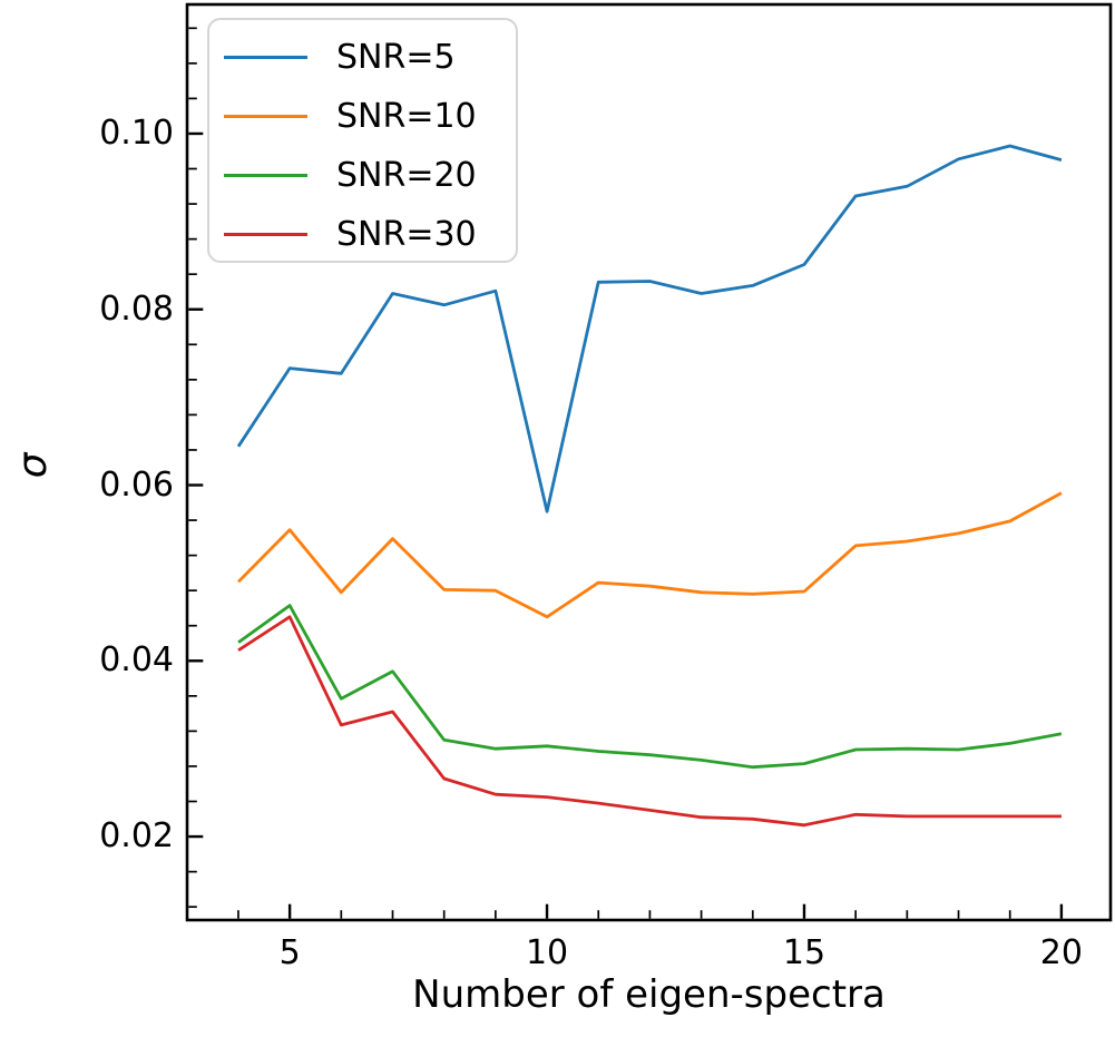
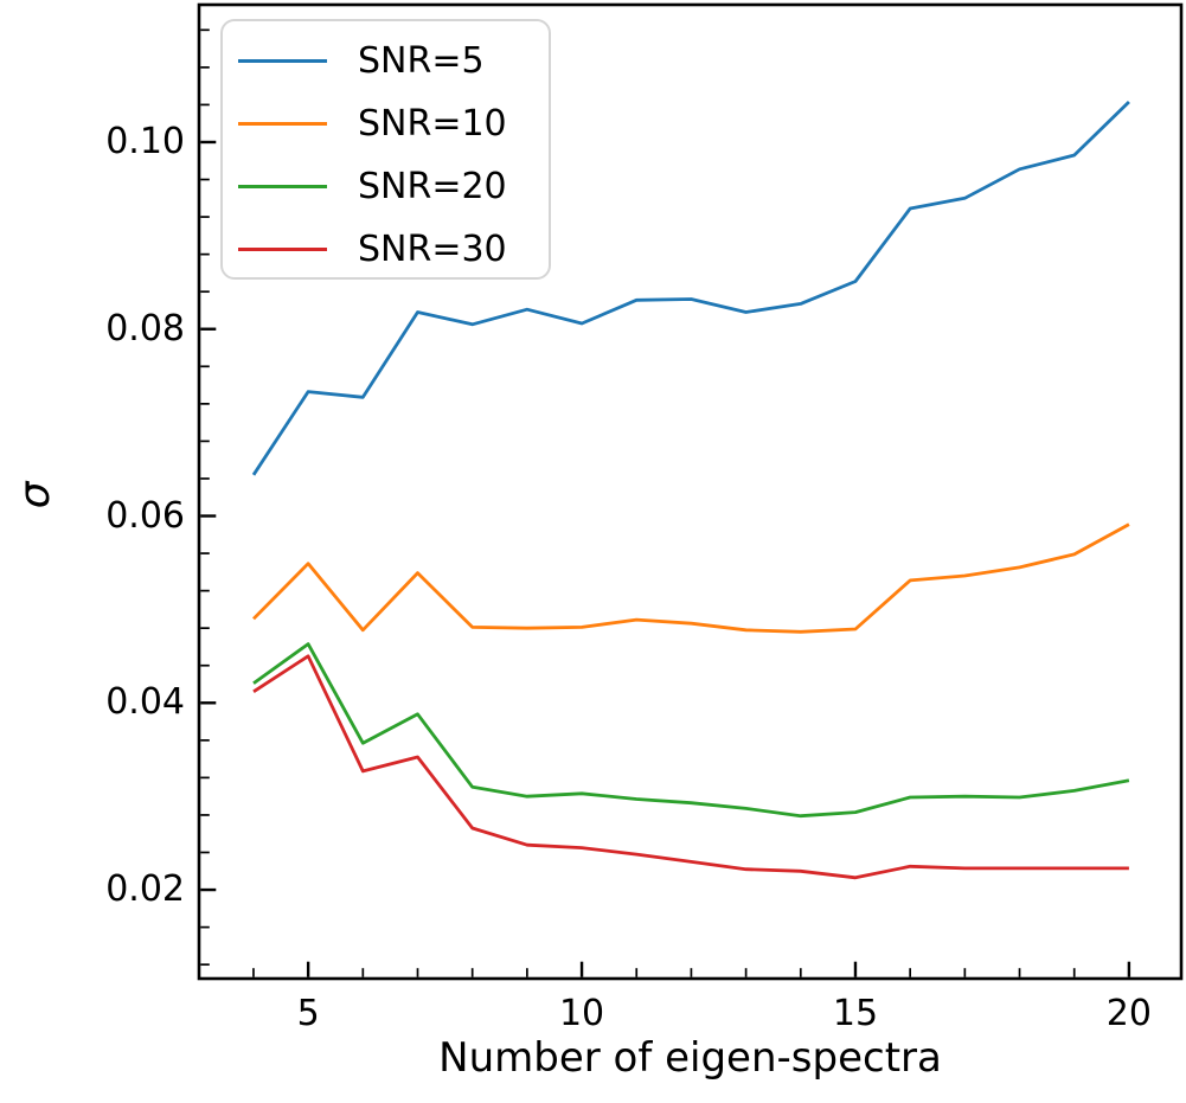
SNR=5/10: 0.057 -> 0.081
SNR=10/10: 0.045 -> 0.048
SNR=5/20: 0.097 -> 0.104
